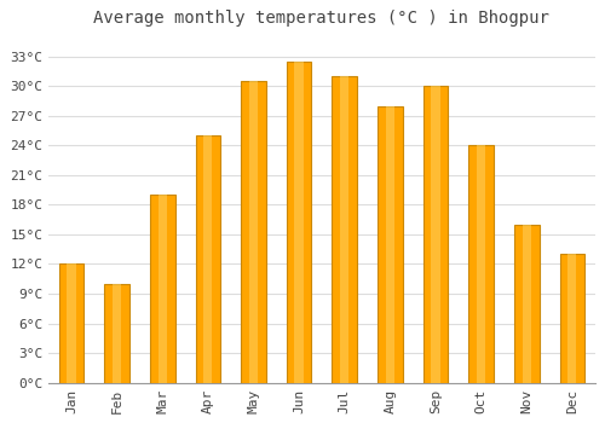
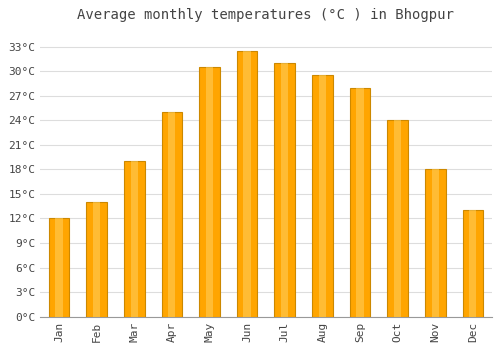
Feb: 10.0°C -> 14.0°C
Aug: 28.0°C -> 29.5°C
Sep: 30.0°C -> 28.0°C
Nov: 16.0°C -> 18.0°C
